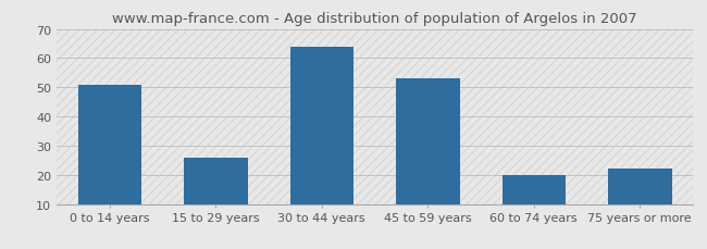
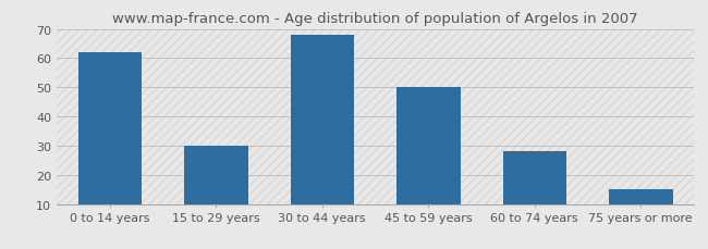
0 to 14 years: 51 -> 62
15 to 29 years: 26 -> 30
30 to 44 years: 64 -> 68
45 to 59 years: 53 -> 50
60 to 74 years: 20 -> 28
75 years or more: 22 -> 15
